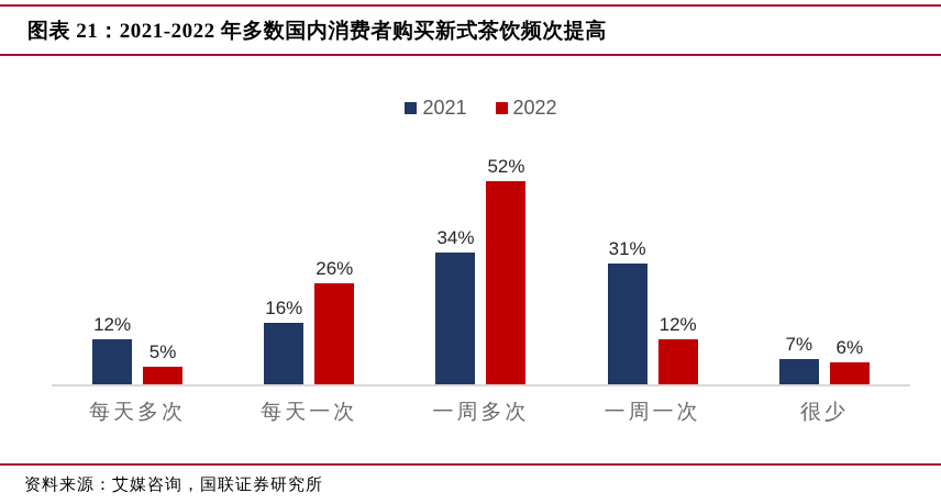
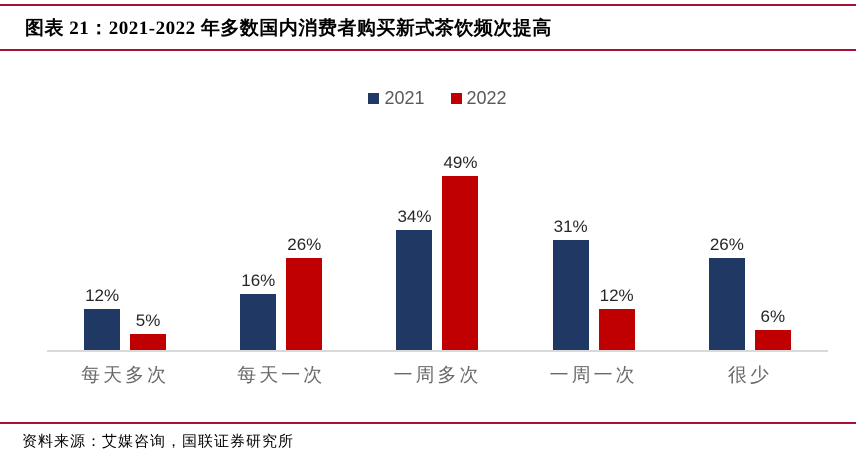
2022/一周多次: 52% -> 49%
2021/很少: 7% -> 26%
